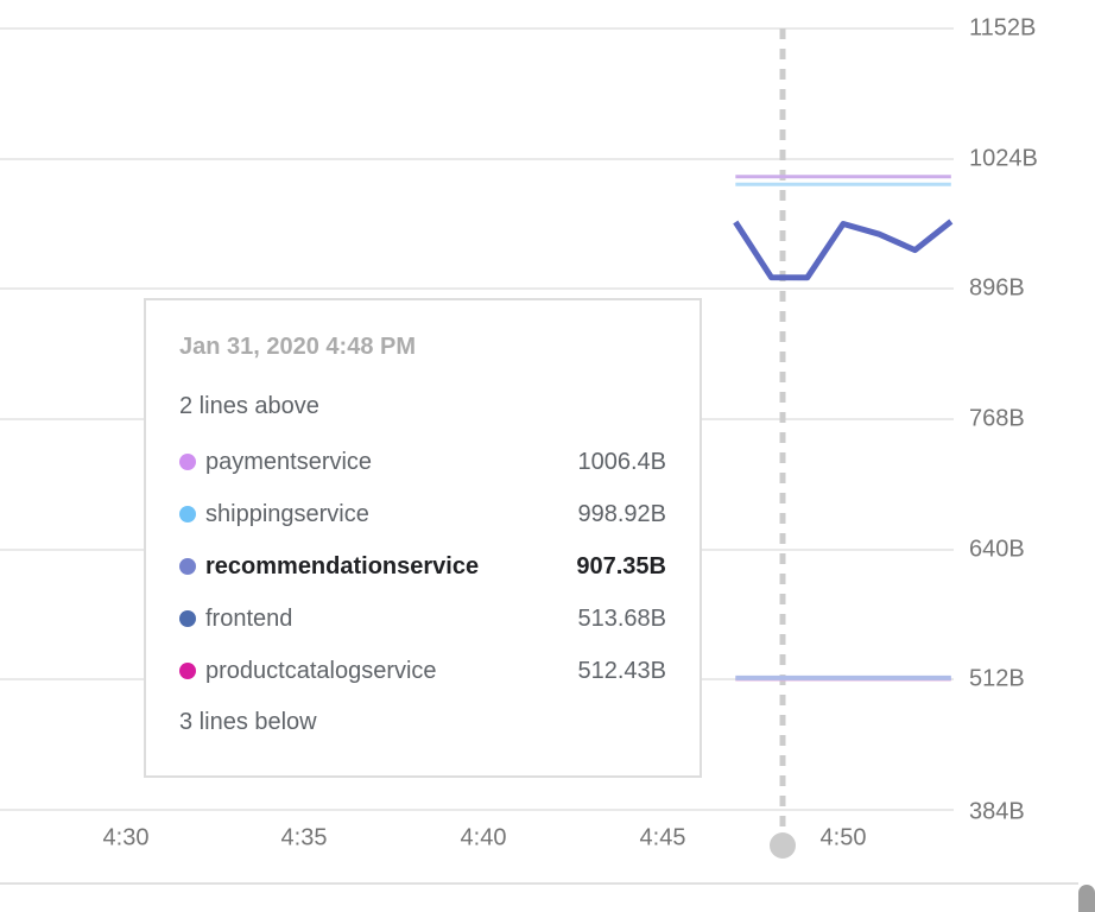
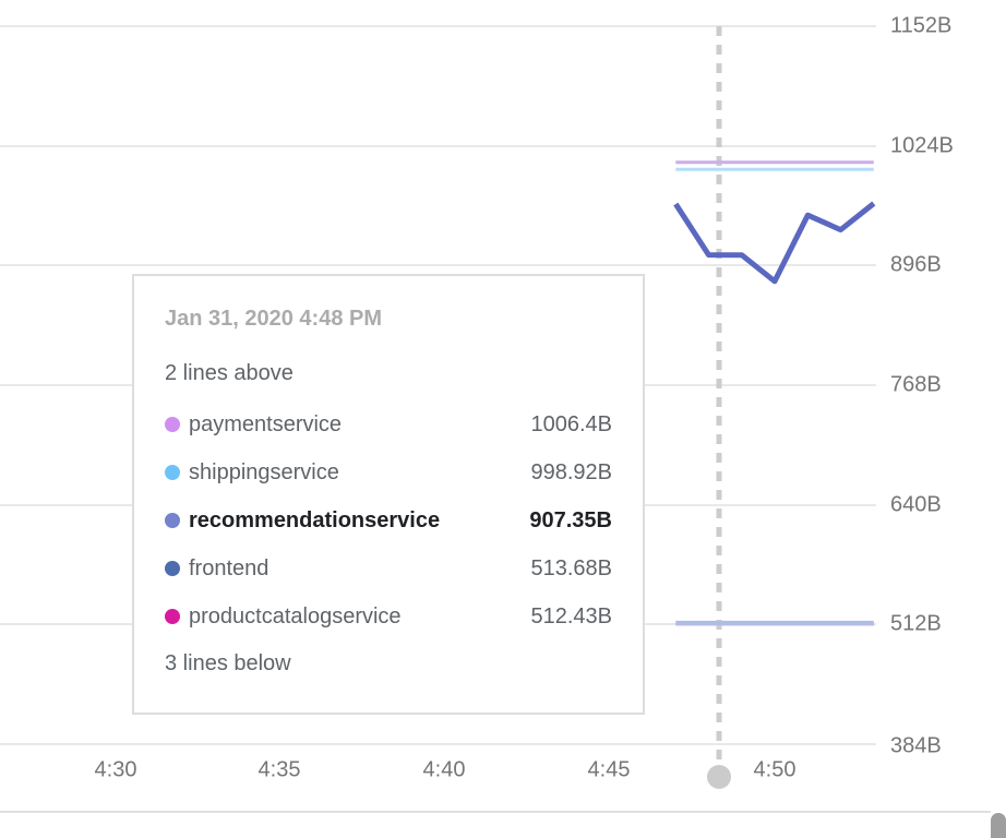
recommendationservice/4:50: 960B -> 880B
